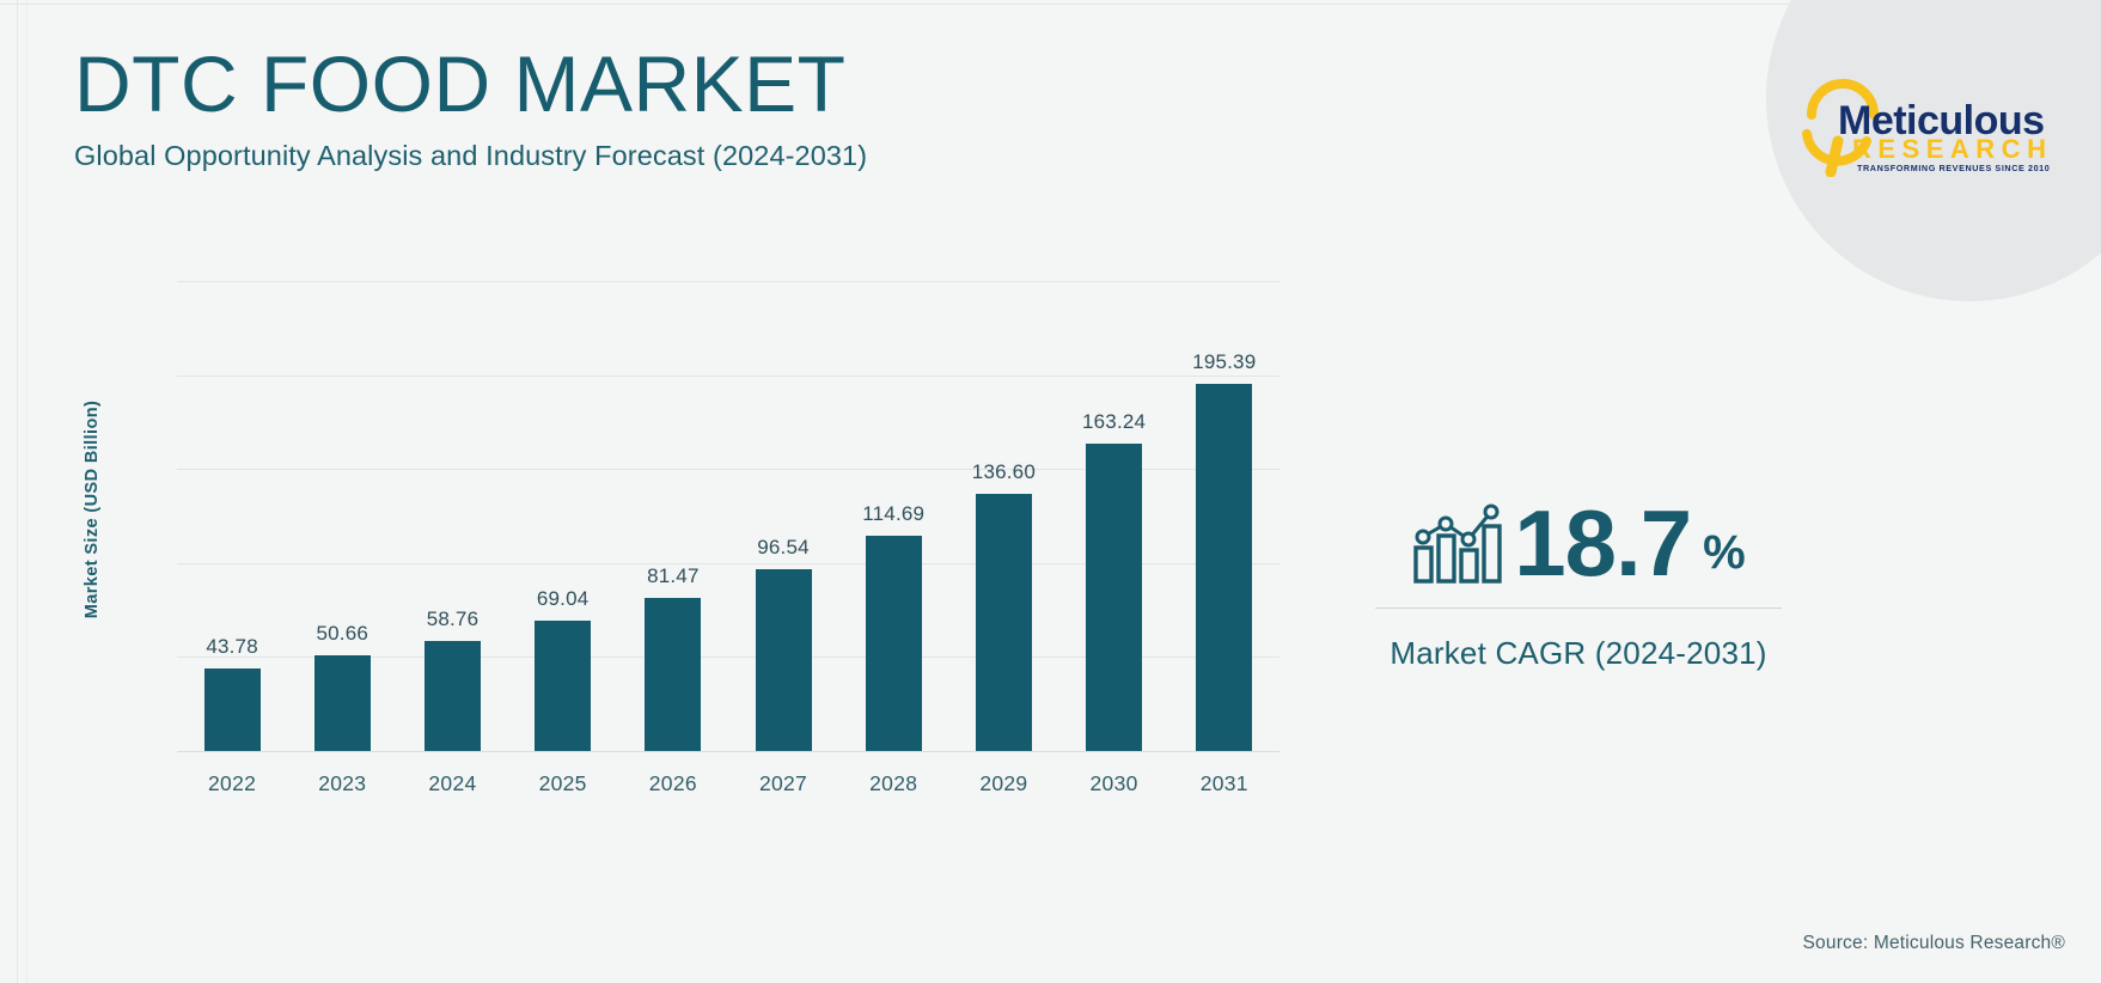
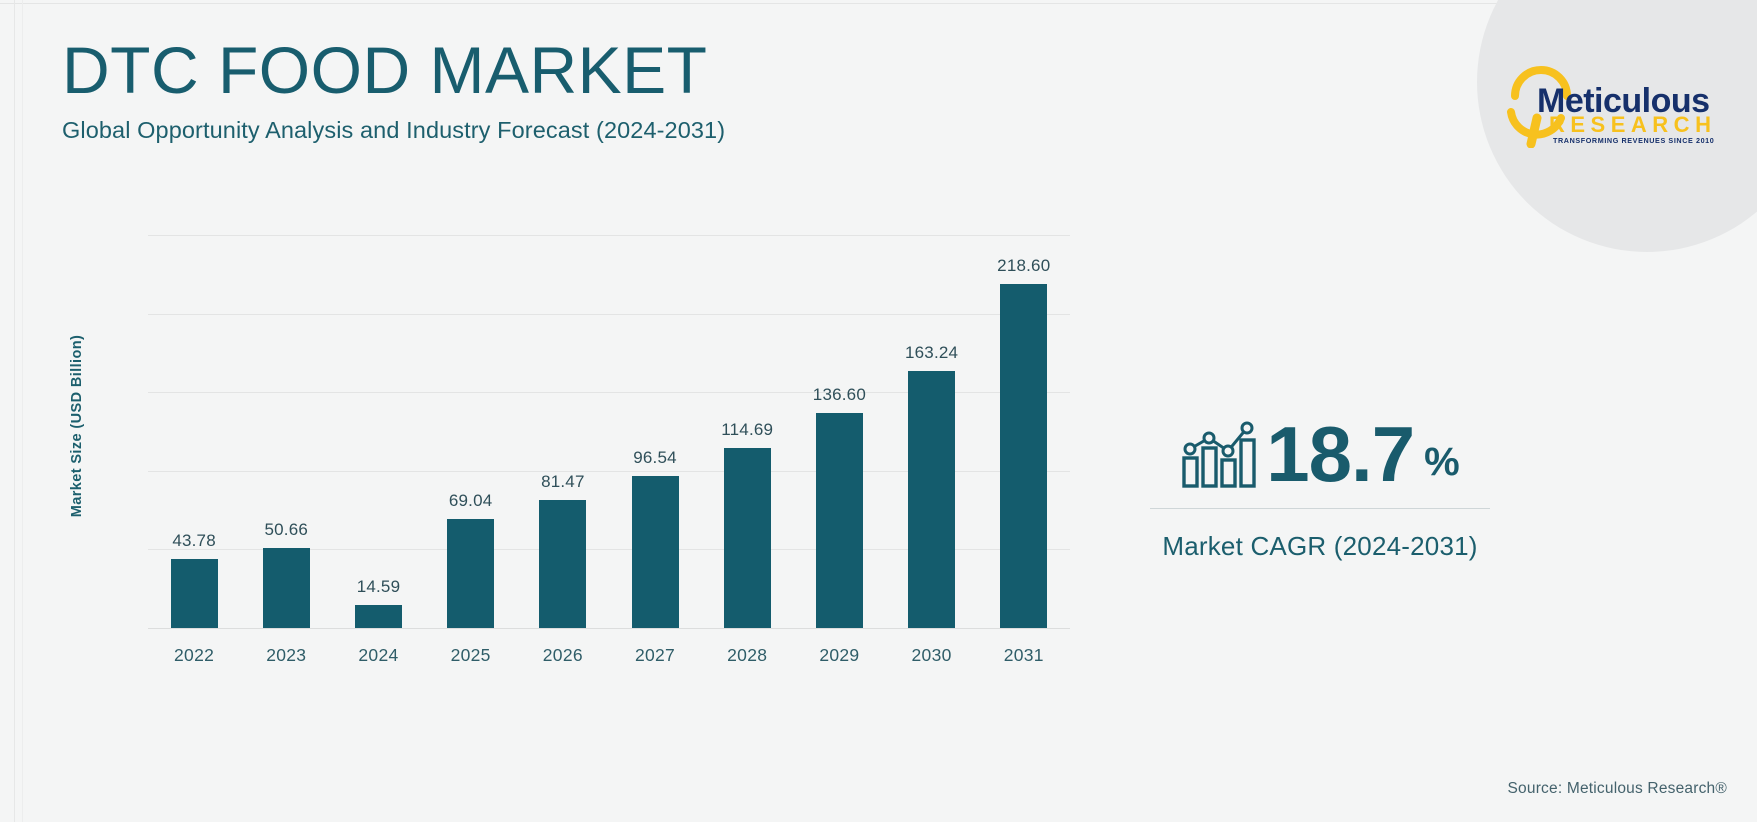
2024: 58.76 -> 14.59
2031: 195.39 -> 218.60
